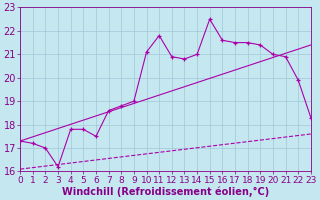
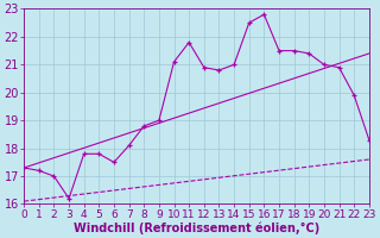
7: 18.6 -> 18.1
16: 21.6 -> 22.8
